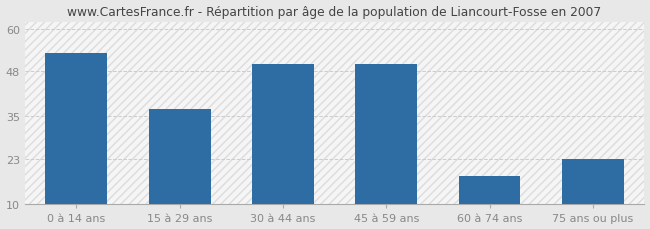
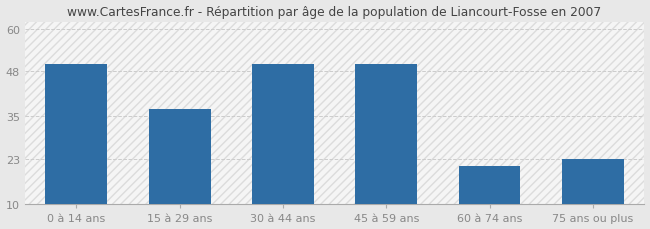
0 à 14 ans: 53 -> 50
60 à 74 ans: 18 -> 21
